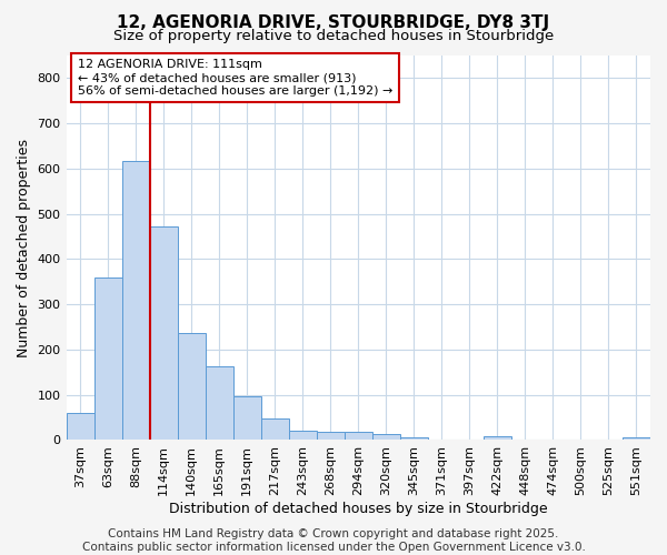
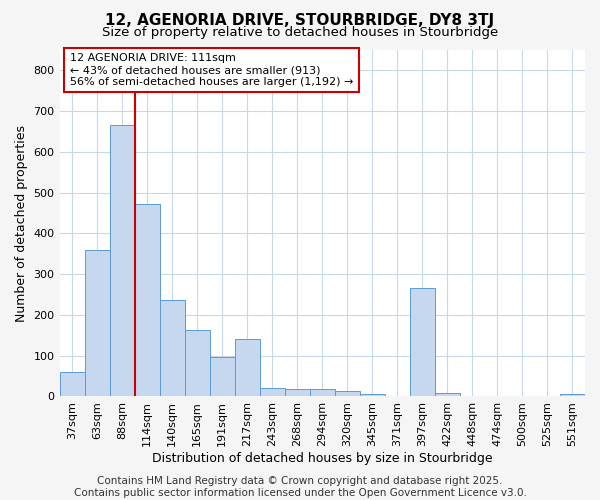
88sqm: 617 -> 665
217sqm: 47 -> 140
397sqm: 1 -> 265
